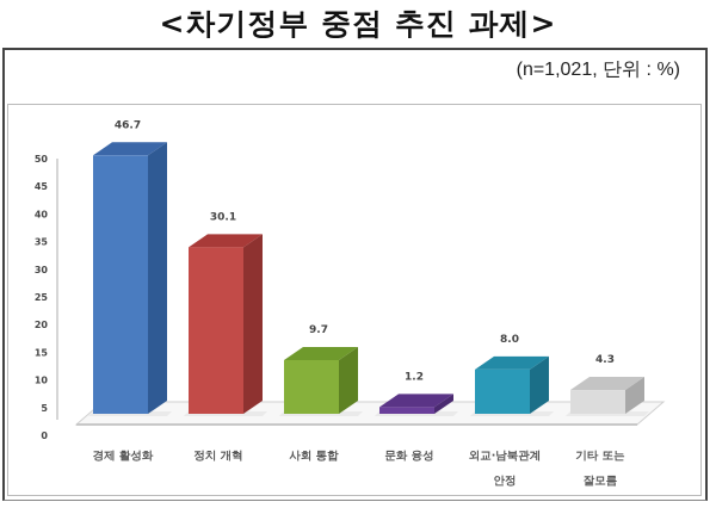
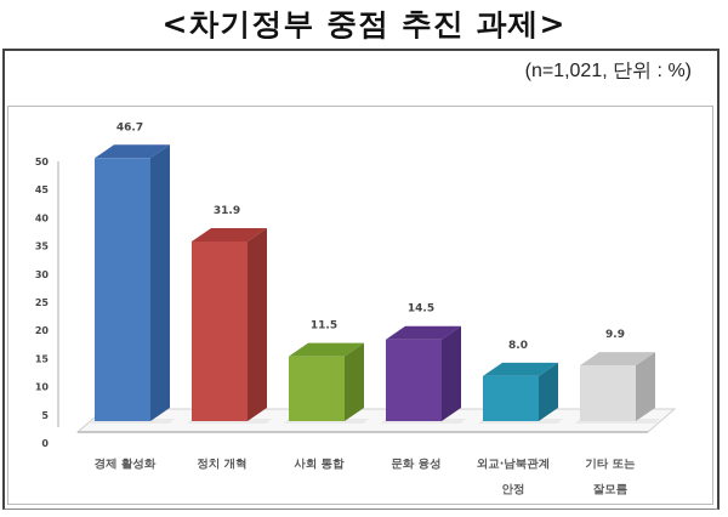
정치 개혁: 30.1 -> 31.9
사회 통합: 9.7 -> 11.5
문화 융성: 1.2 -> 14.5
기타 또는 잘모름: 4.3 -> 9.9
